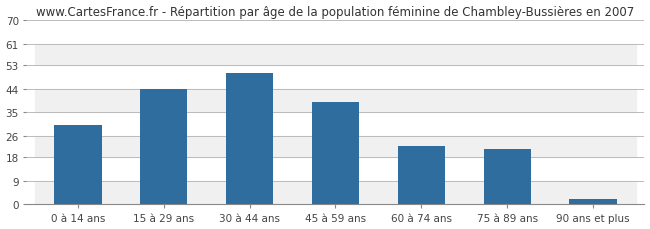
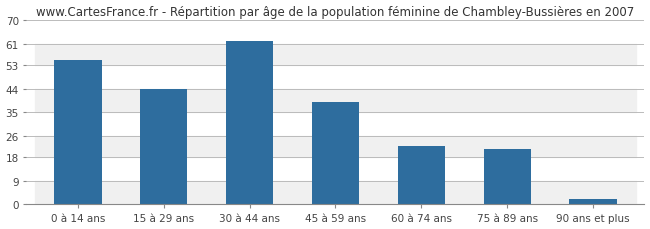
0 à 14 ans: 30 -> 55
30 à 44 ans: 50 -> 62
